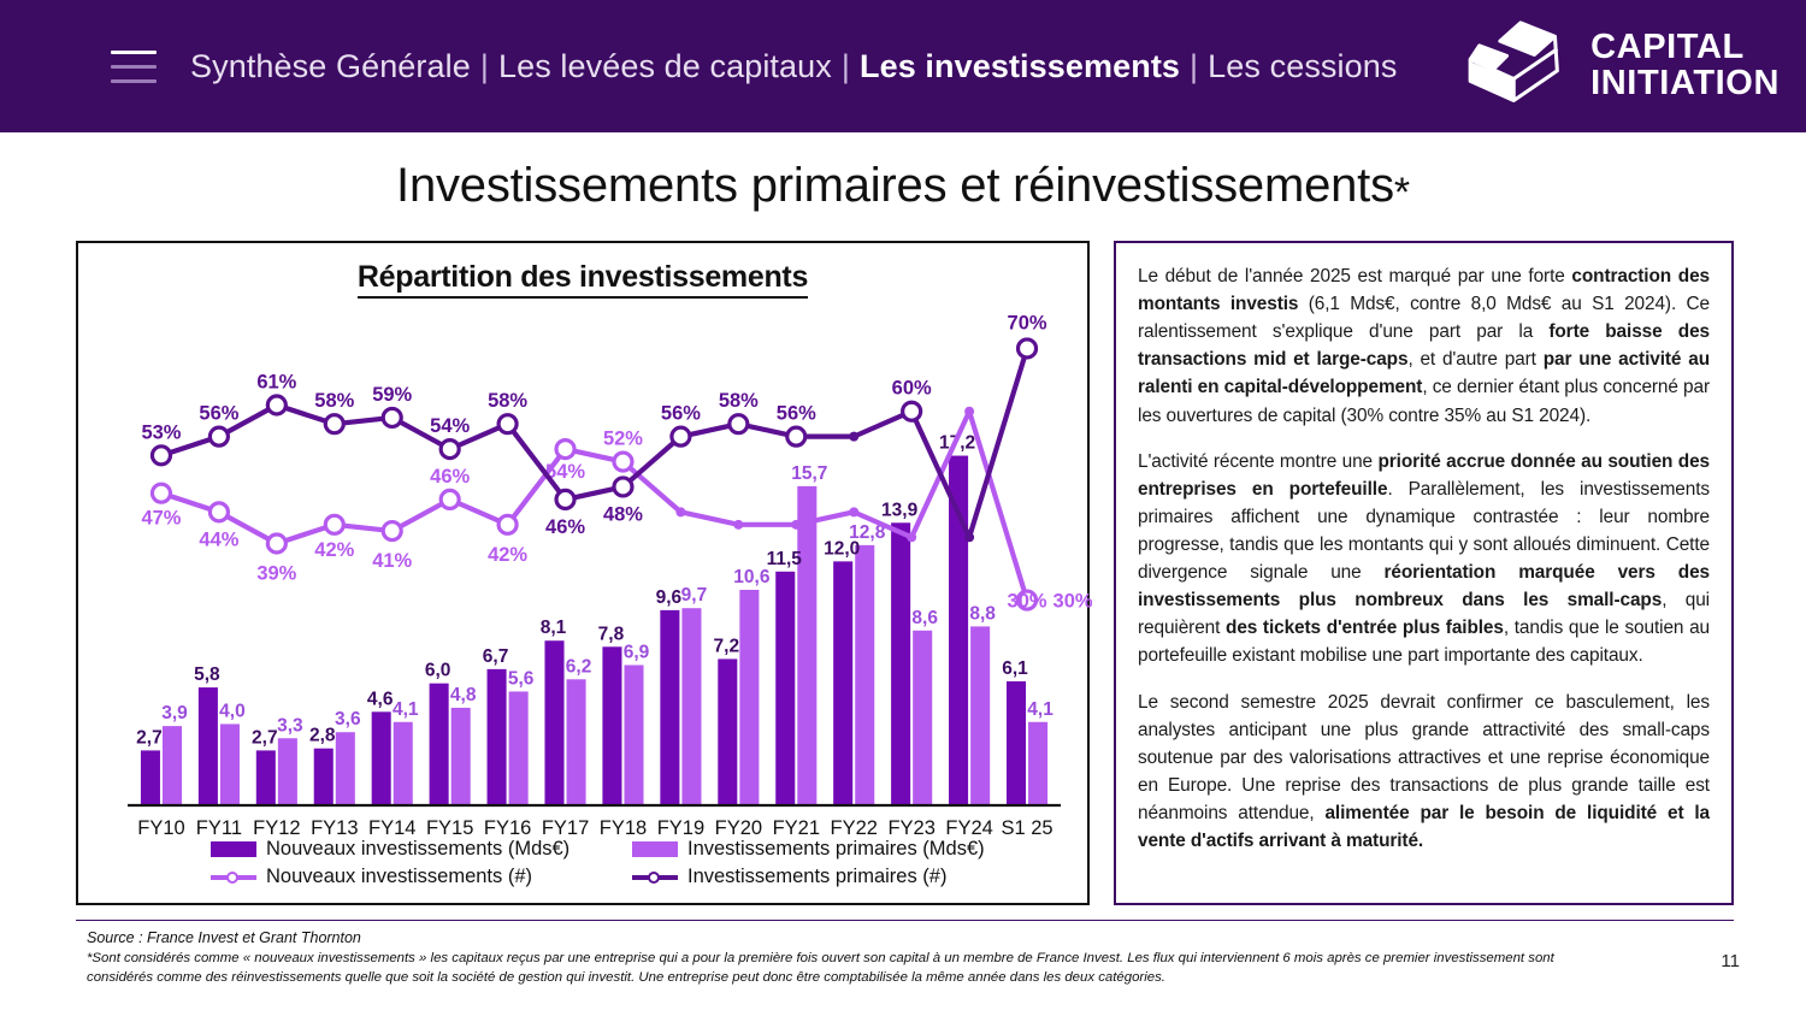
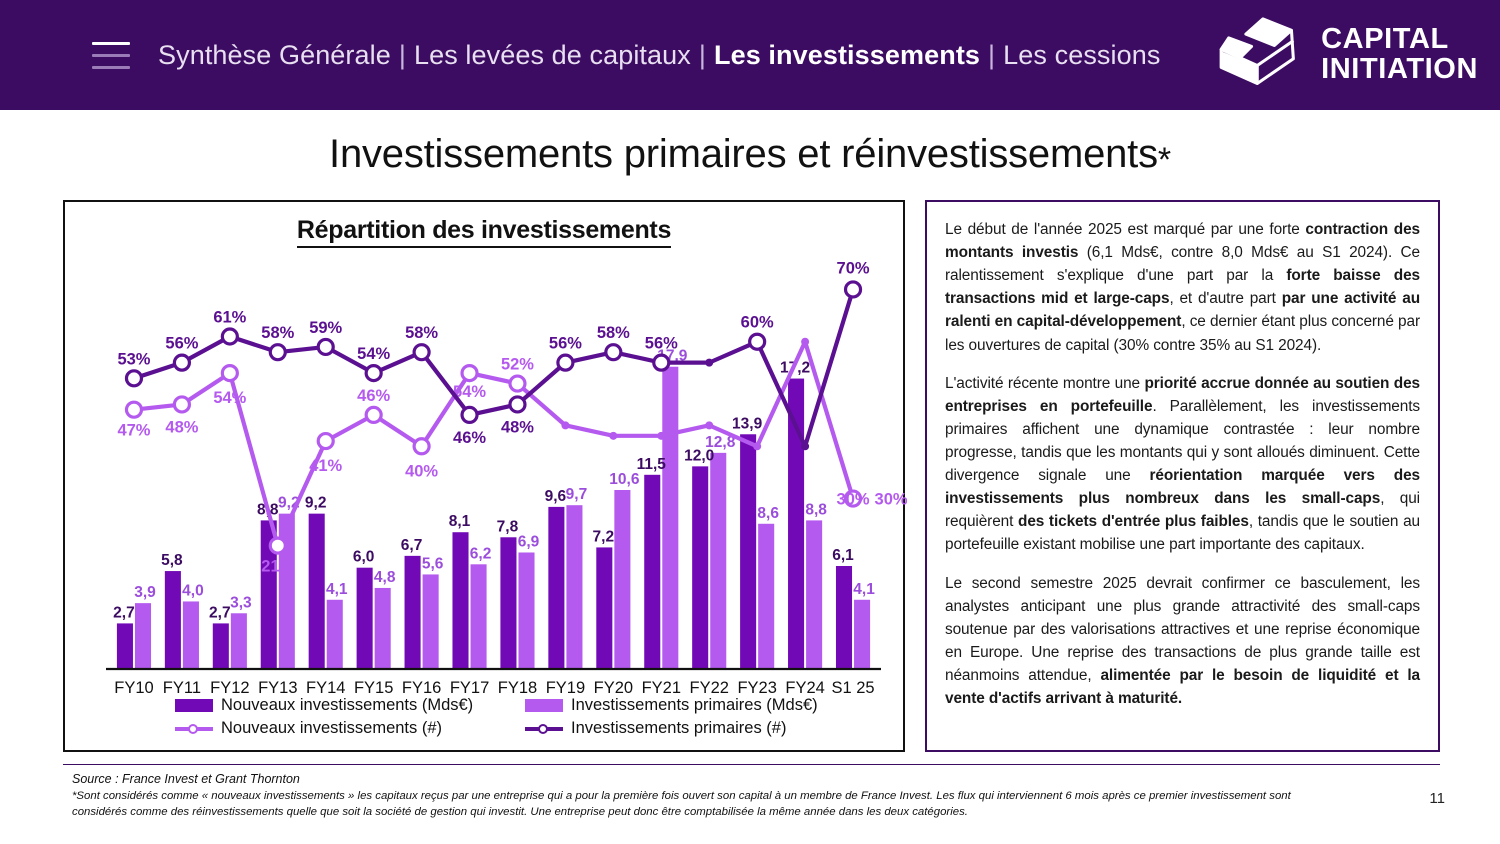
Nouveaux investissements (#)/FY11: 44% -> 48%
Nouveaux investissements (#)/FY12: 39% -> 54%
Nouveaux investissements (Mds€)/FY13: 2,8 -> 8,8
Investissements primaires (Mds€)/FY13: 3,6 -> 9,2
Nouveaux investissements (#)/FY13: 42% -> 21%
Nouveaux investissements (Mds€)/FY14: 4,6 -> 9,2
Nouveaux investissements (#)/FY16: 42% -> 40%
Investissements primaires (Mds€)/FY21: 15,7 -> 17,9
